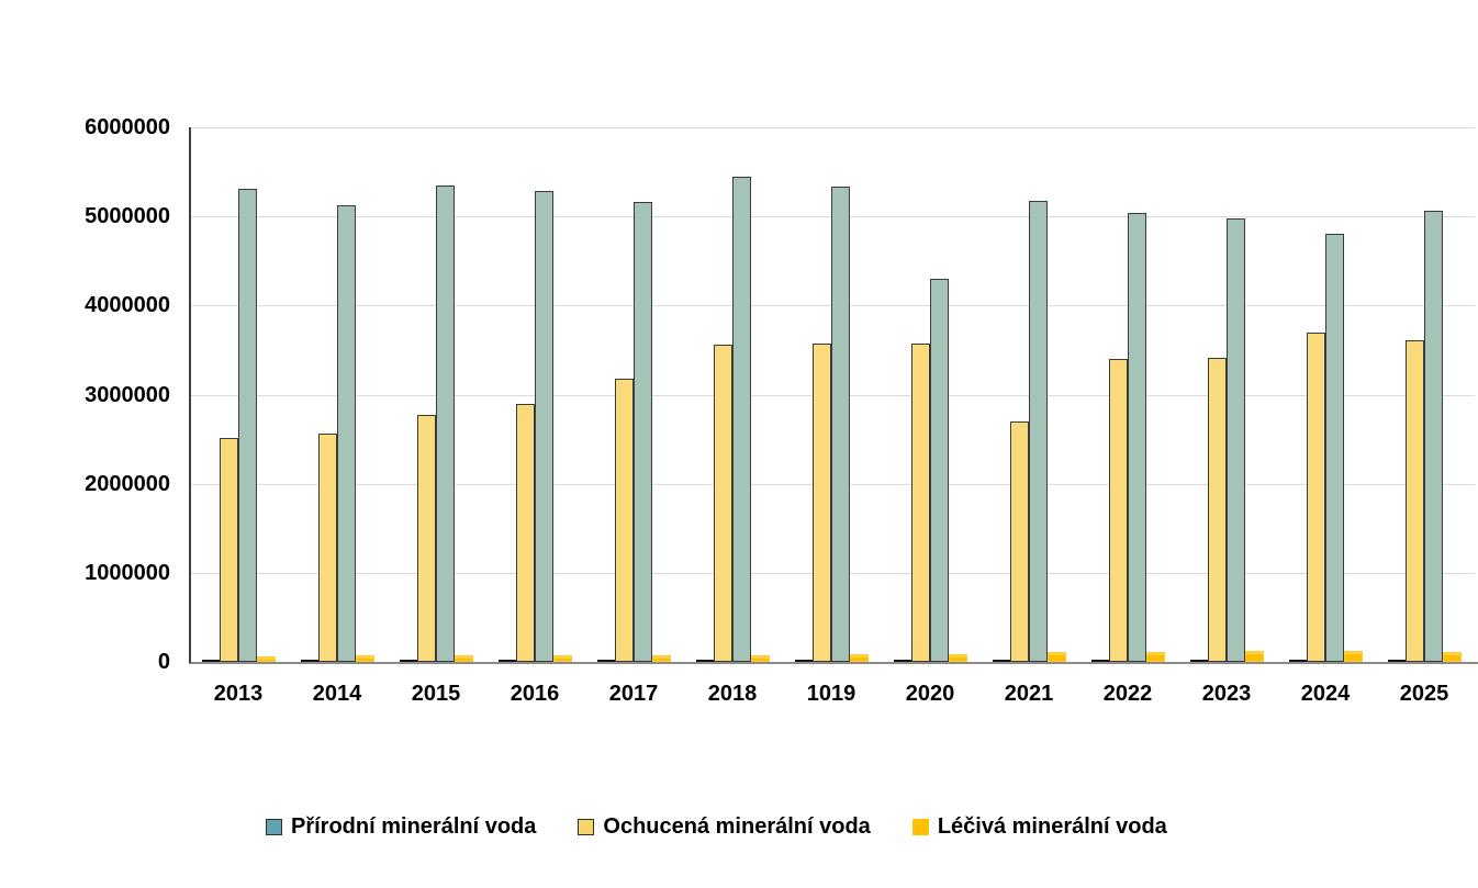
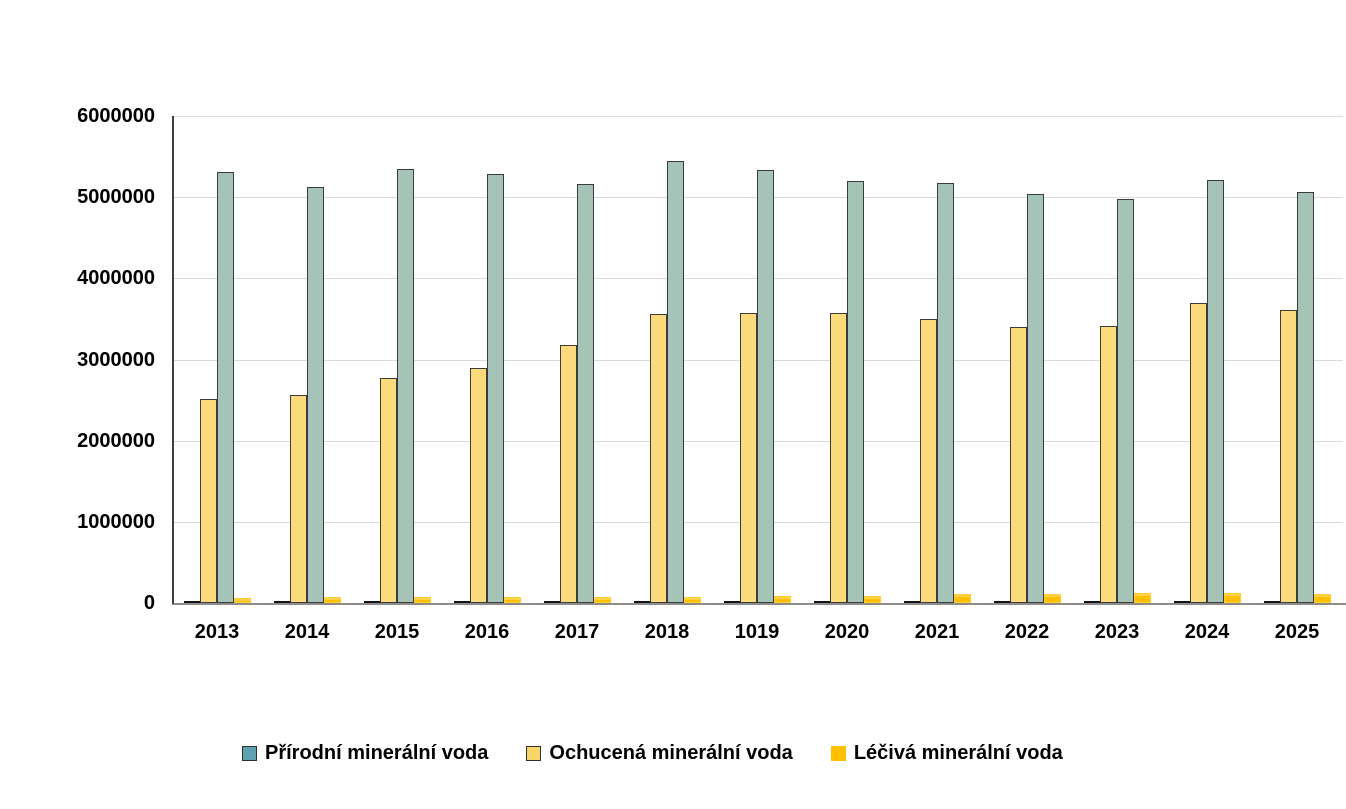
Přírodní minerální voda/2020: 4300000 -> 5200000
Ochucená minerální voda/2021: 2700000 -> 3500000
Přírodní minerální voda/2024: 4800000 -> 5200000
